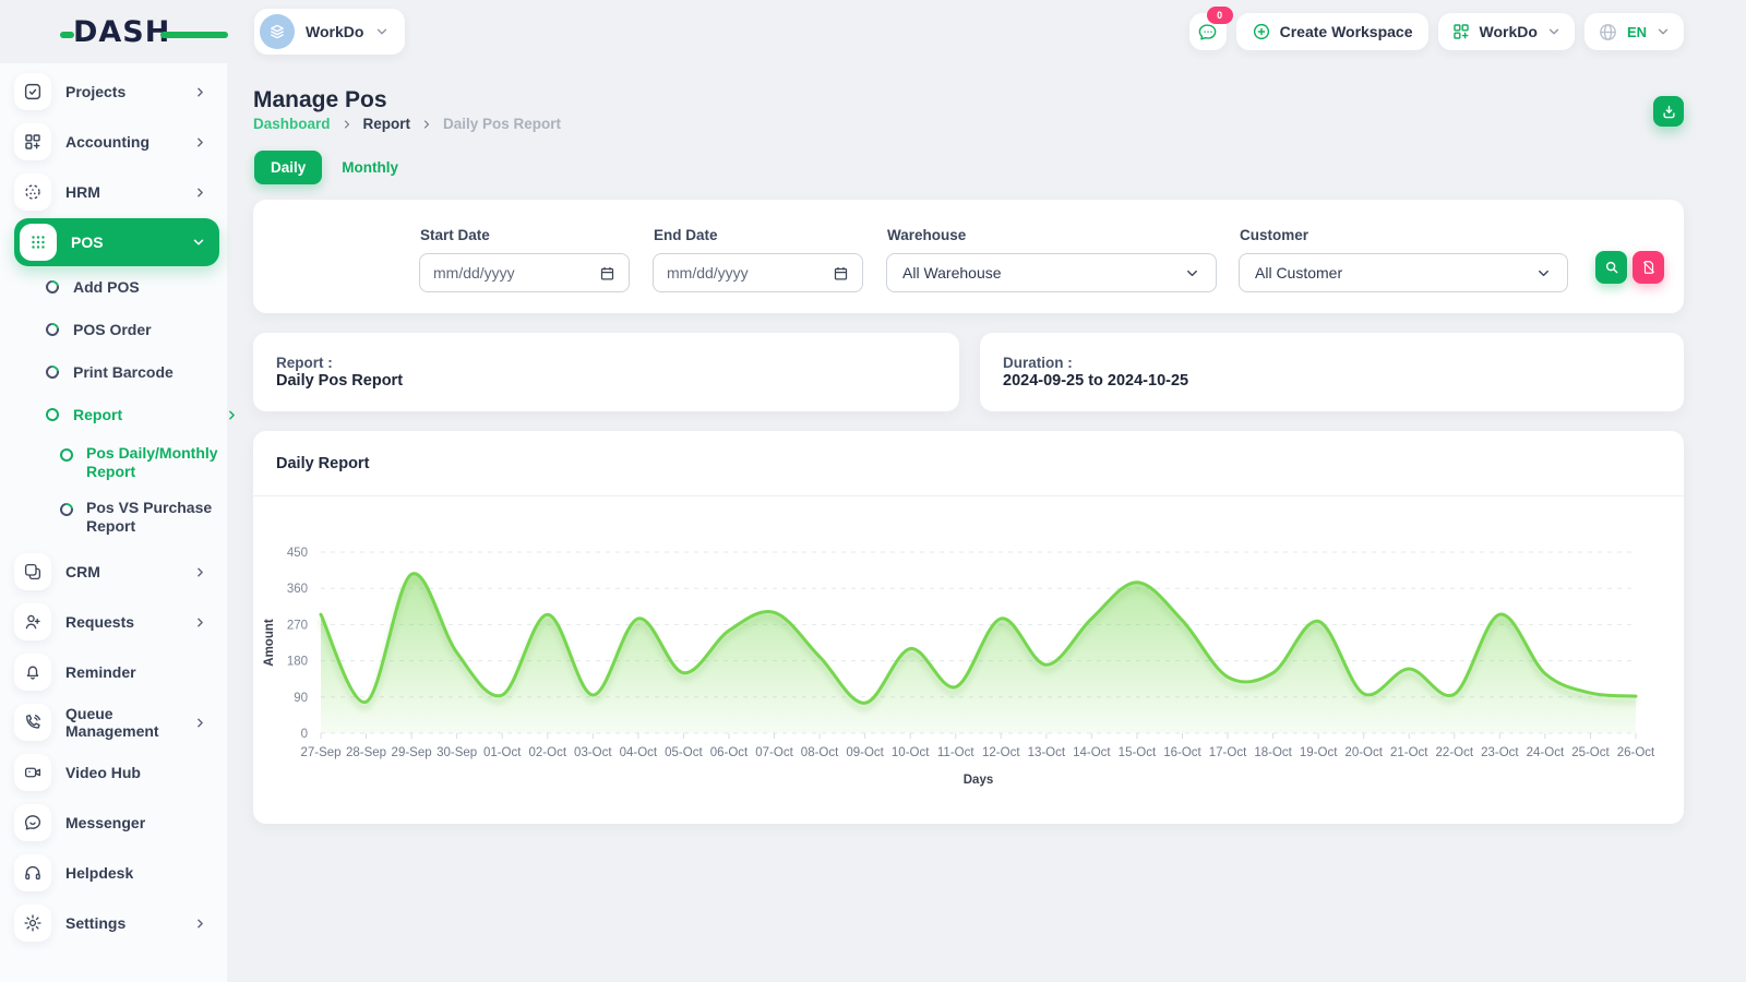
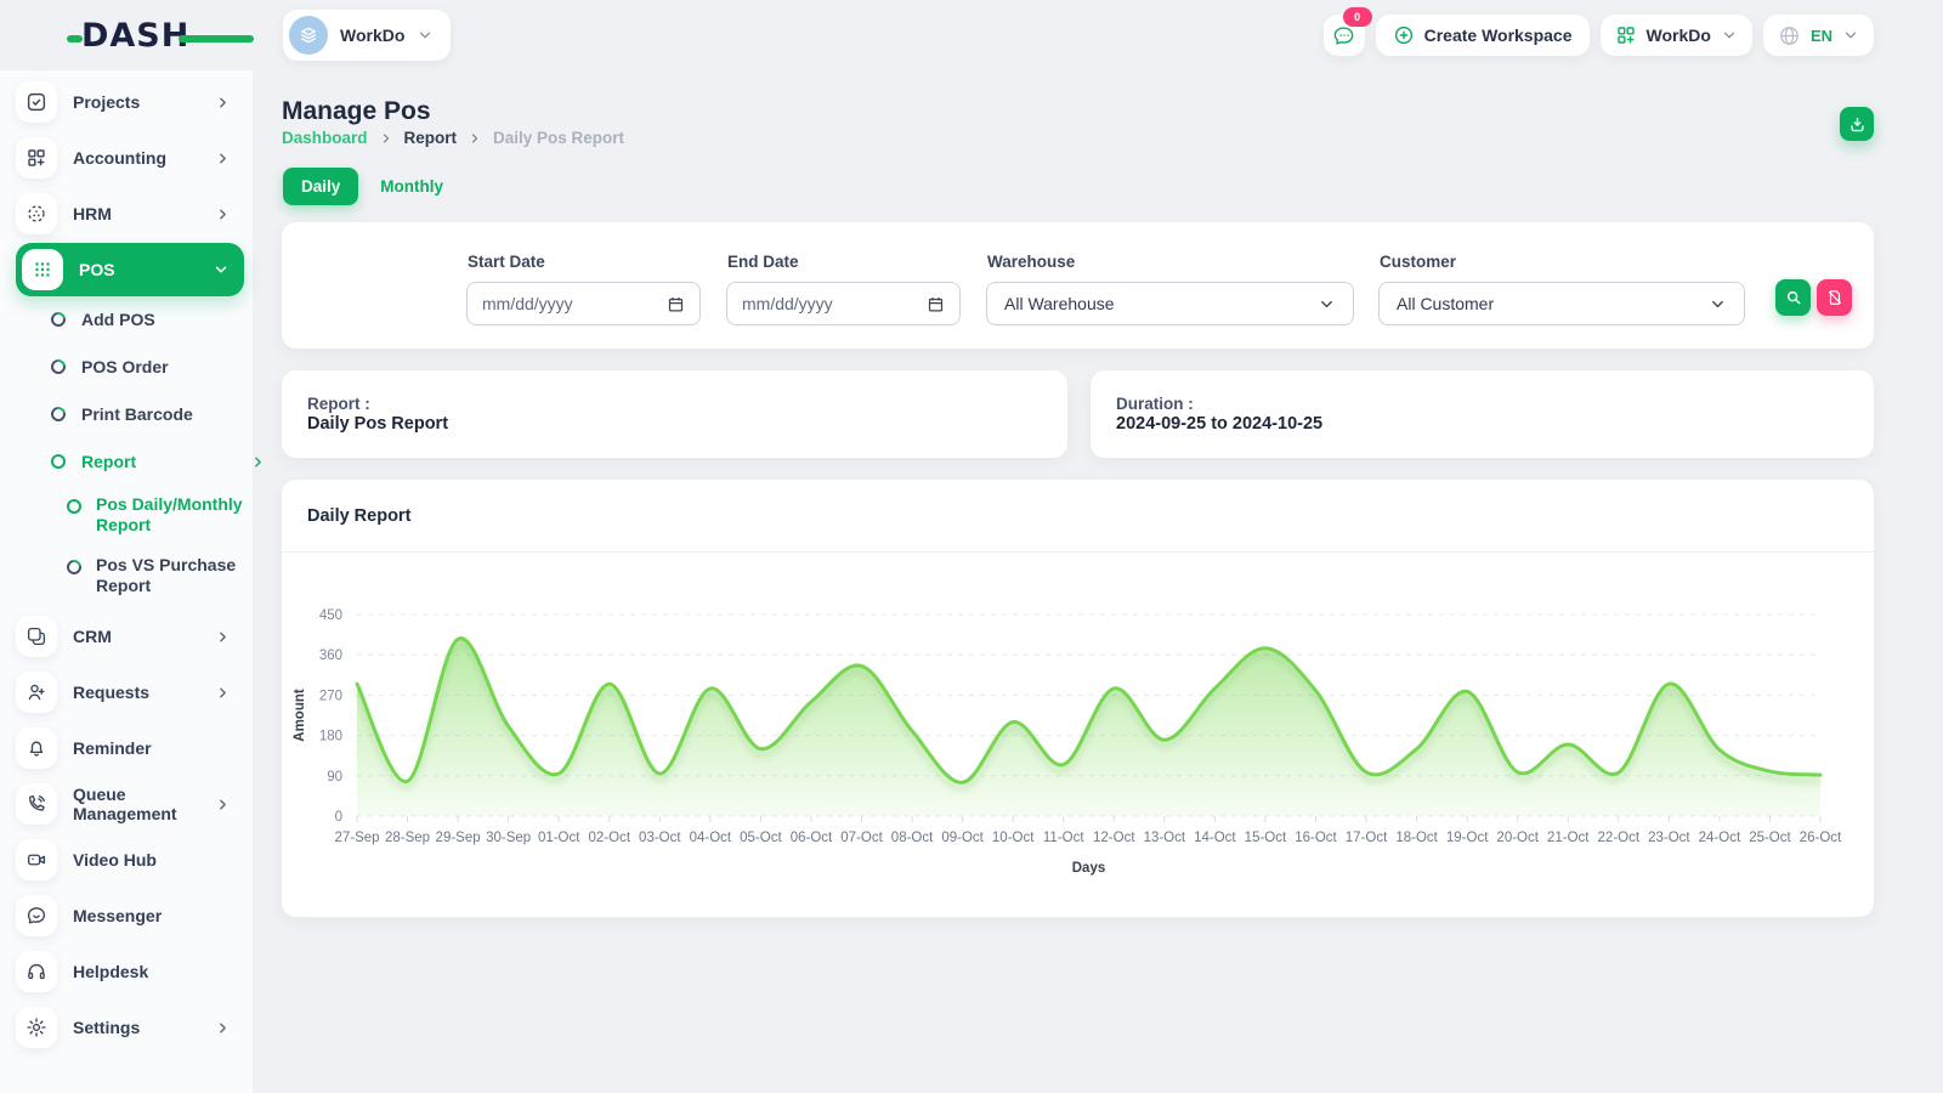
07-Oct: 300 -> 340
17-Oct: 140 -> 100
